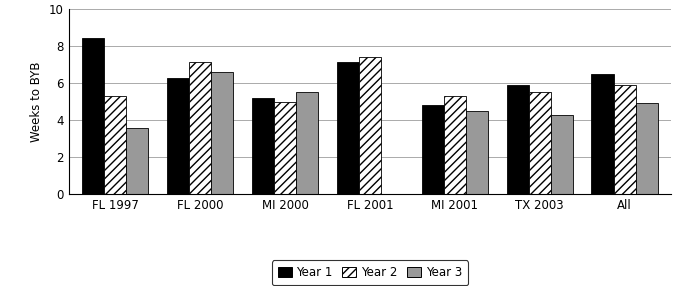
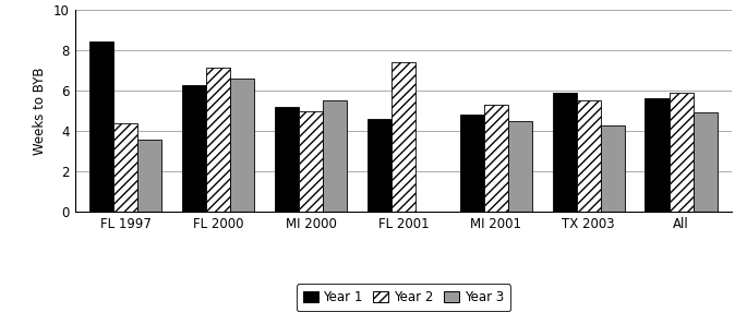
Year 2/FL 1997: 5.3 -> 4.4
Year 1/FL 2001: 7.1 -> 4.6
Year 1/All: 6.5 -> 5.6
